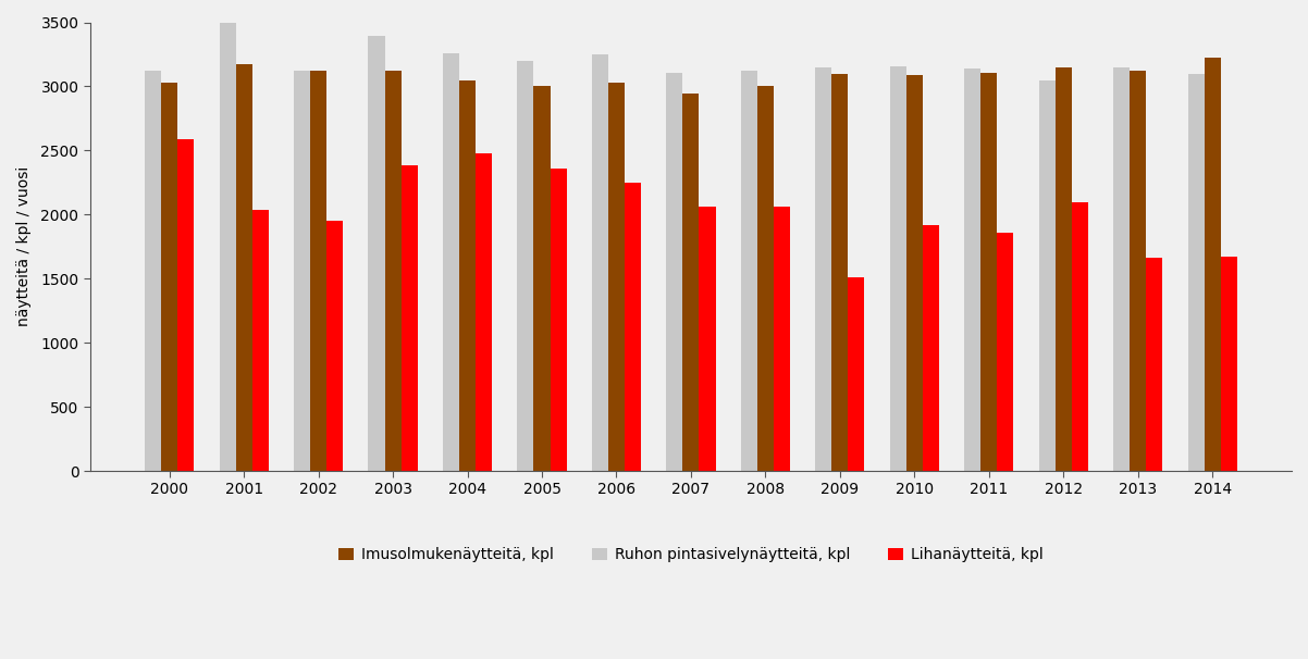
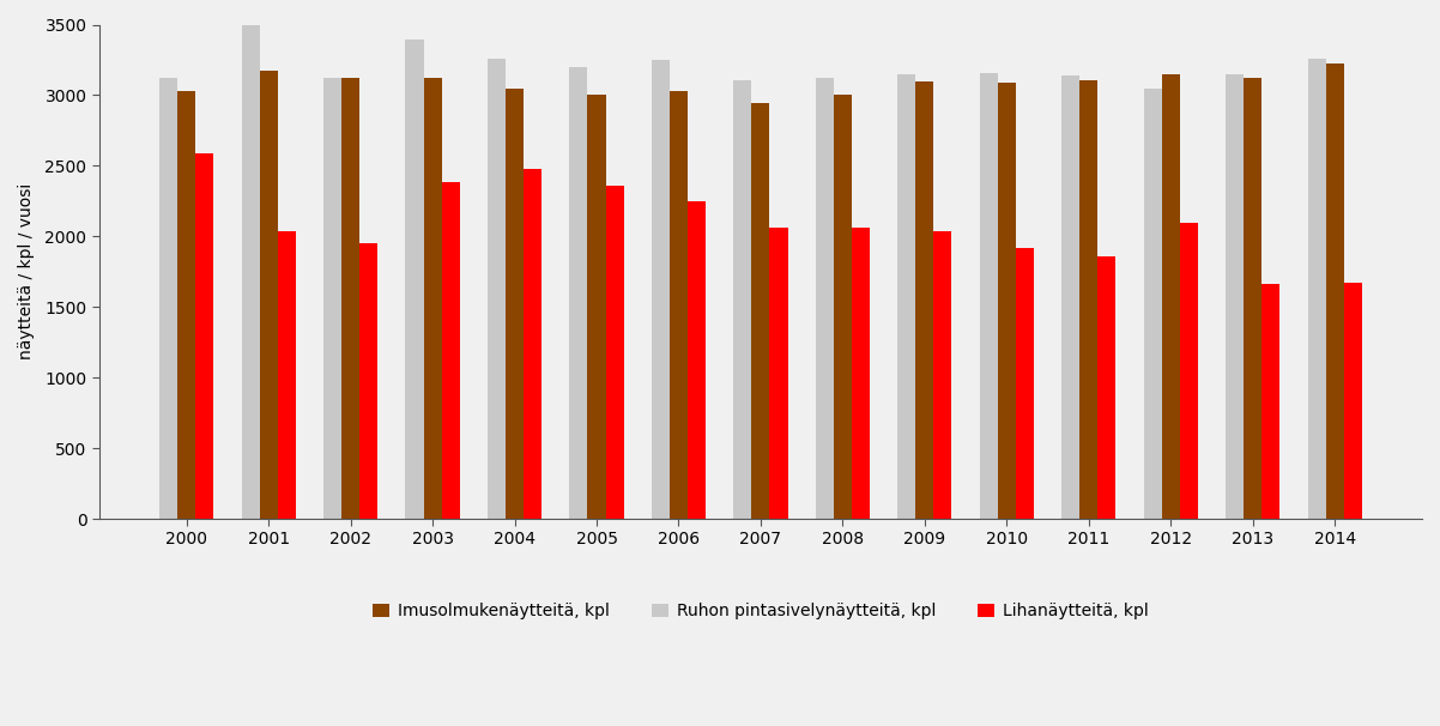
Lihanäytteitä, kpl/2009: 1510 -> 2040
Ruhon pintasivelynäytteitä, kpl/2014: 3100 -> 3260
